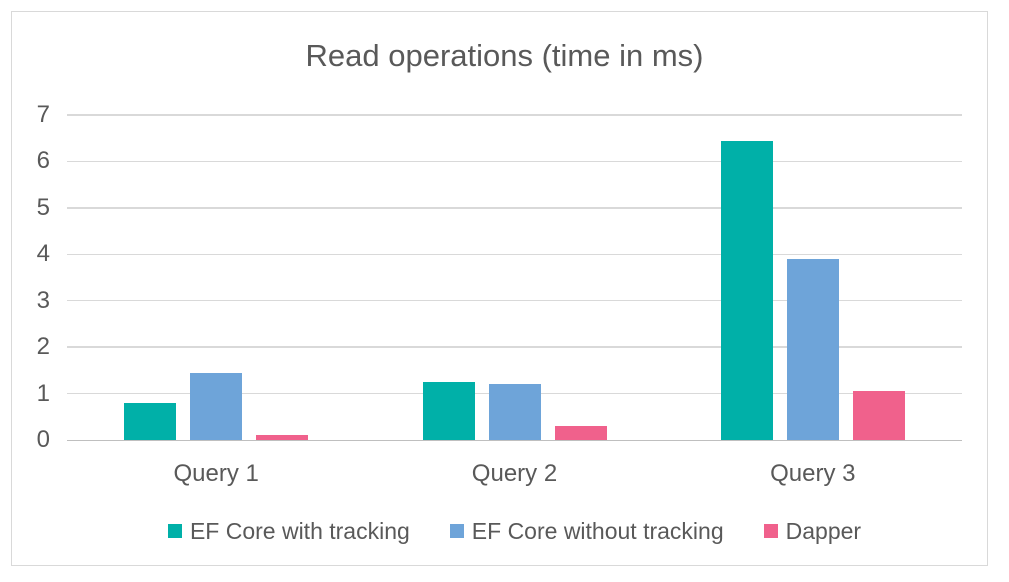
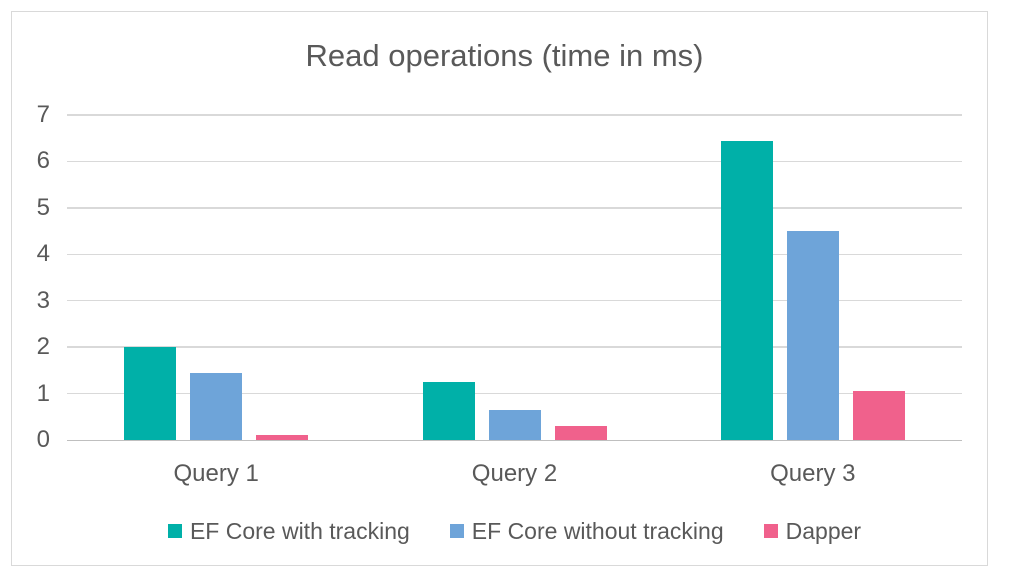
EF Core with tracking/Query 1: 0.8 -> 2.0
EF Core without tracking/Query 2: 1.2 -> 0.7
EF Core without tracking/Query 3: 3.9 -> 4.5
